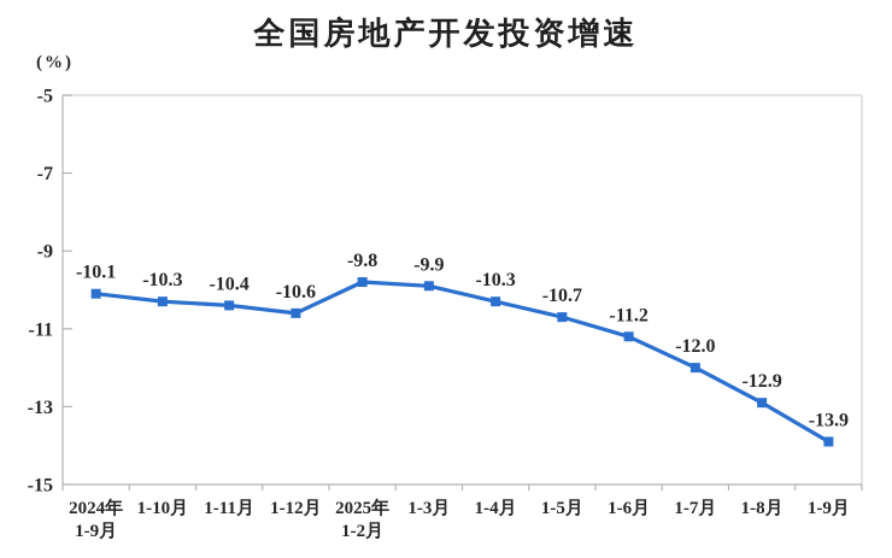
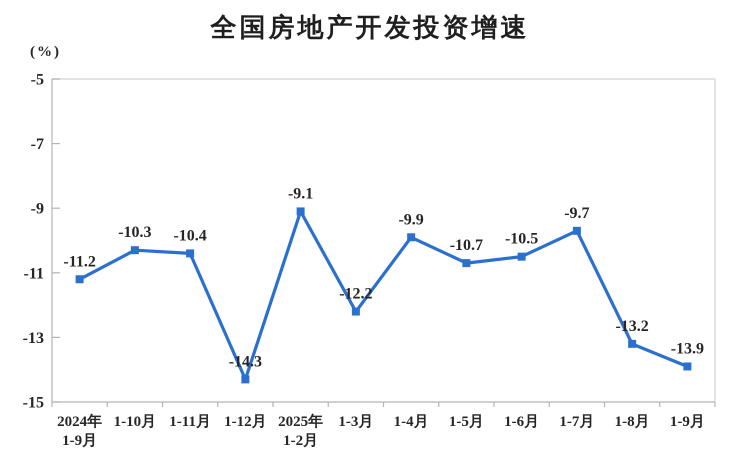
2024年 1-9月: -10.1 -> -11.2
1-12月: -10.6 -> -14.3
2025年 1-2月: -9.8 -> -9.1
1-3月: -9.9 -> -12.2
1-4月: -10.3 -> -9.9
1-6月: -11.2 -> -10.5
1-7月: -12.0 -> -9.7
1-8月: -12.9 -> -13.2
